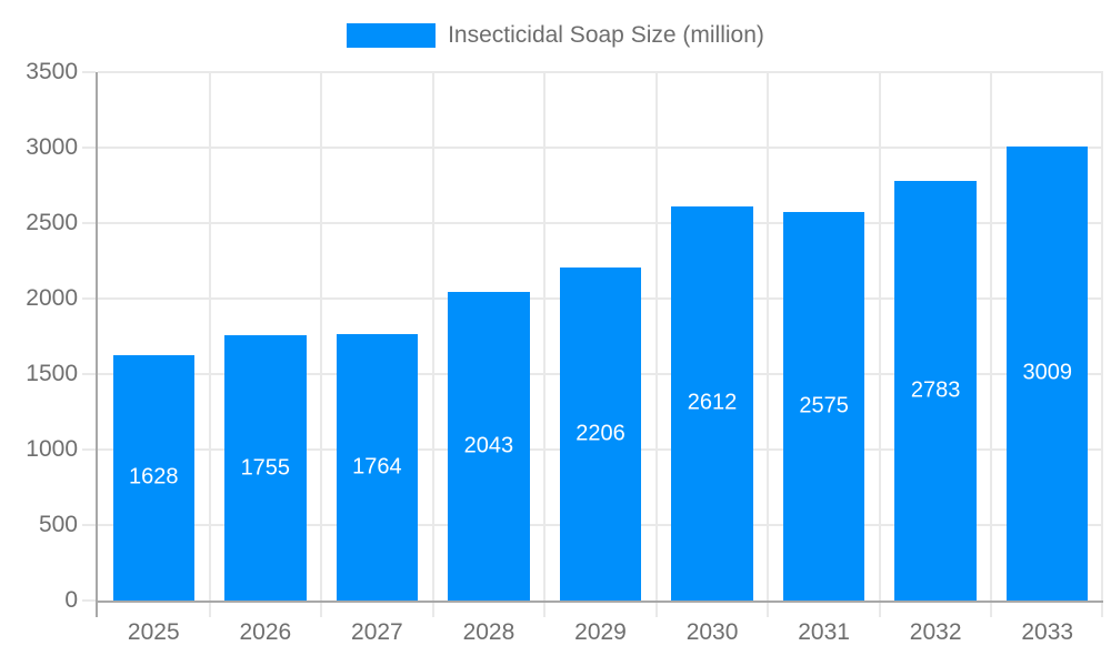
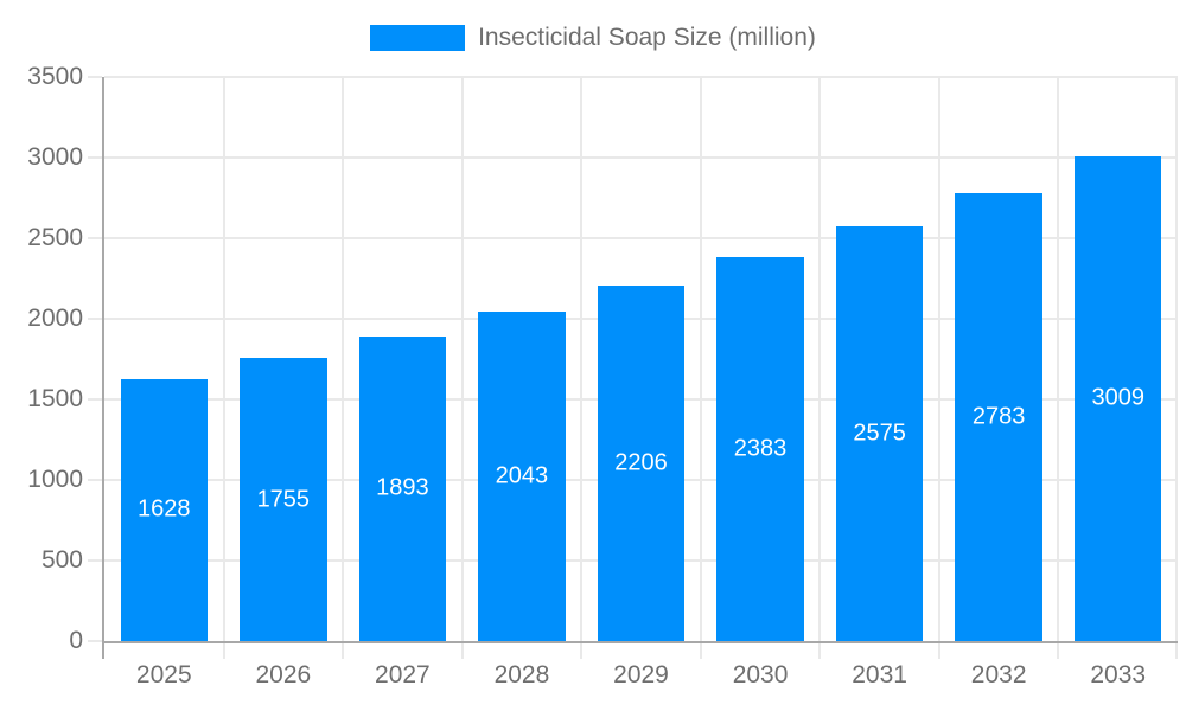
2027: 1764 -> 1893
2030: 2612 -> 2383
